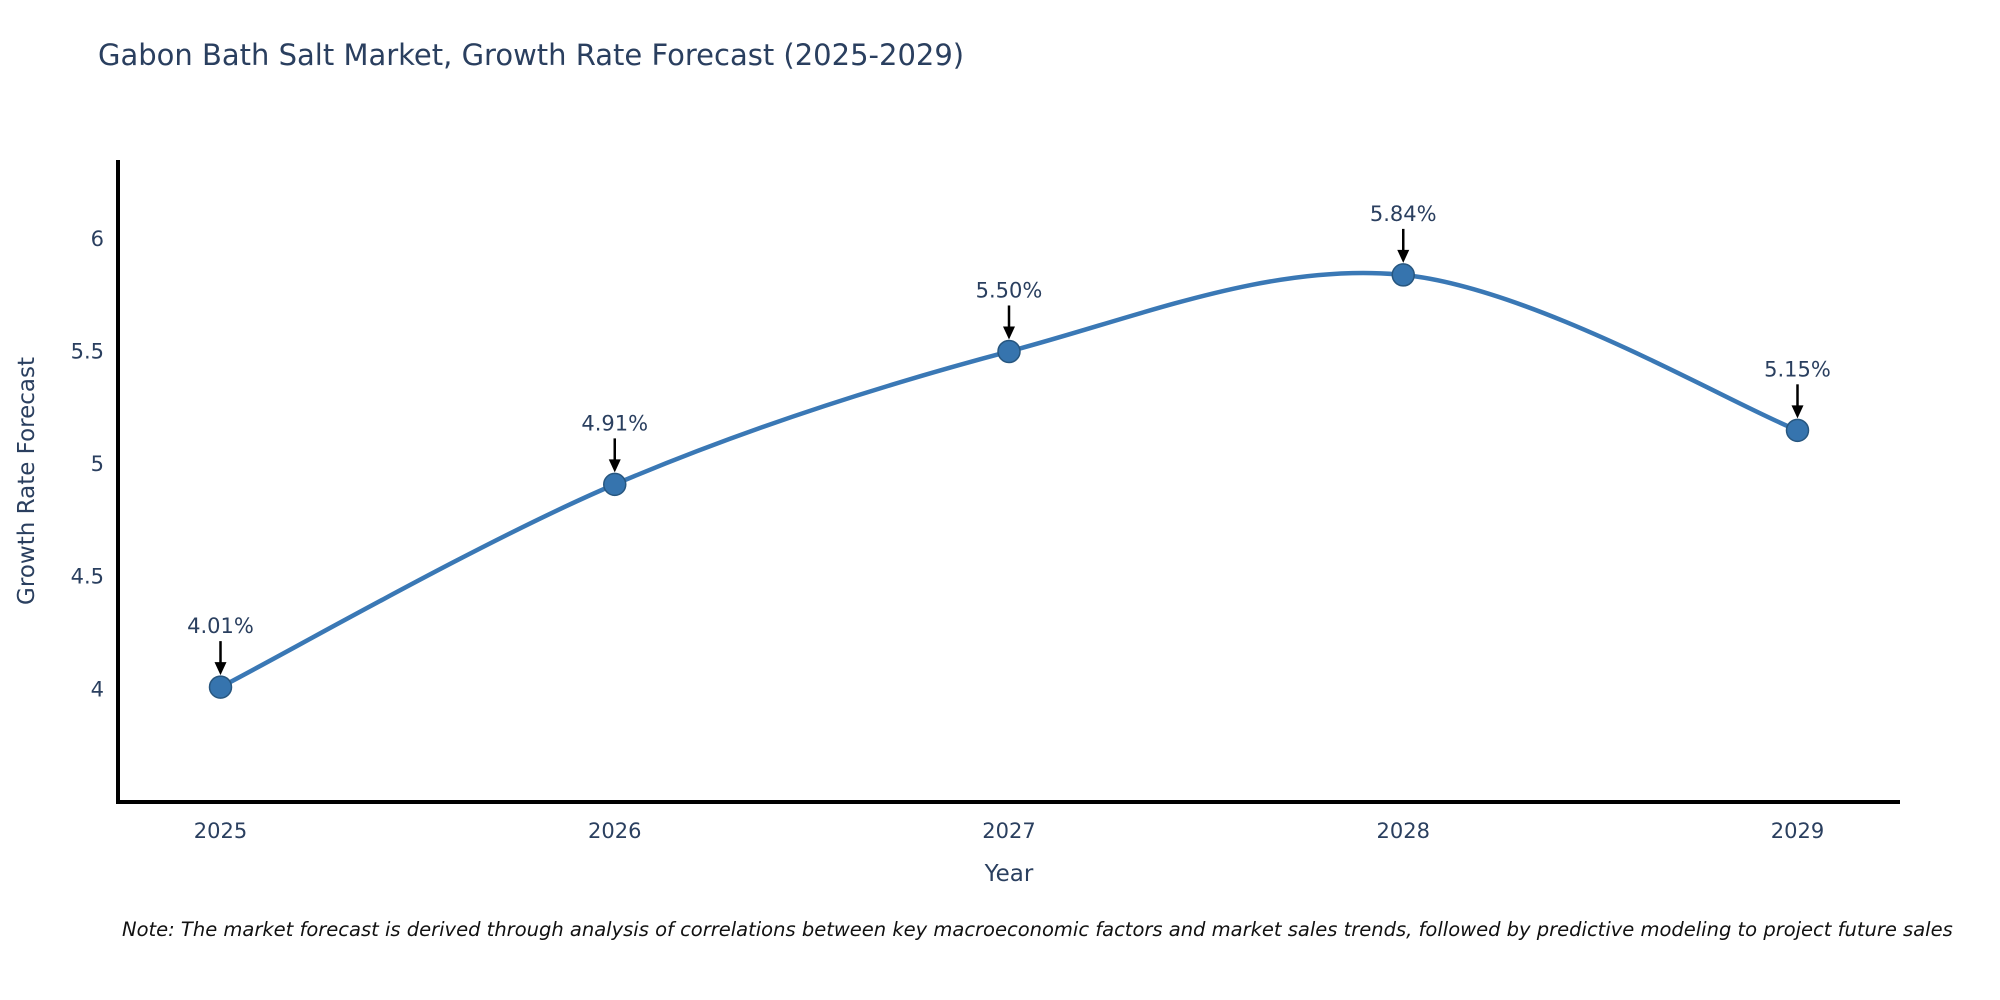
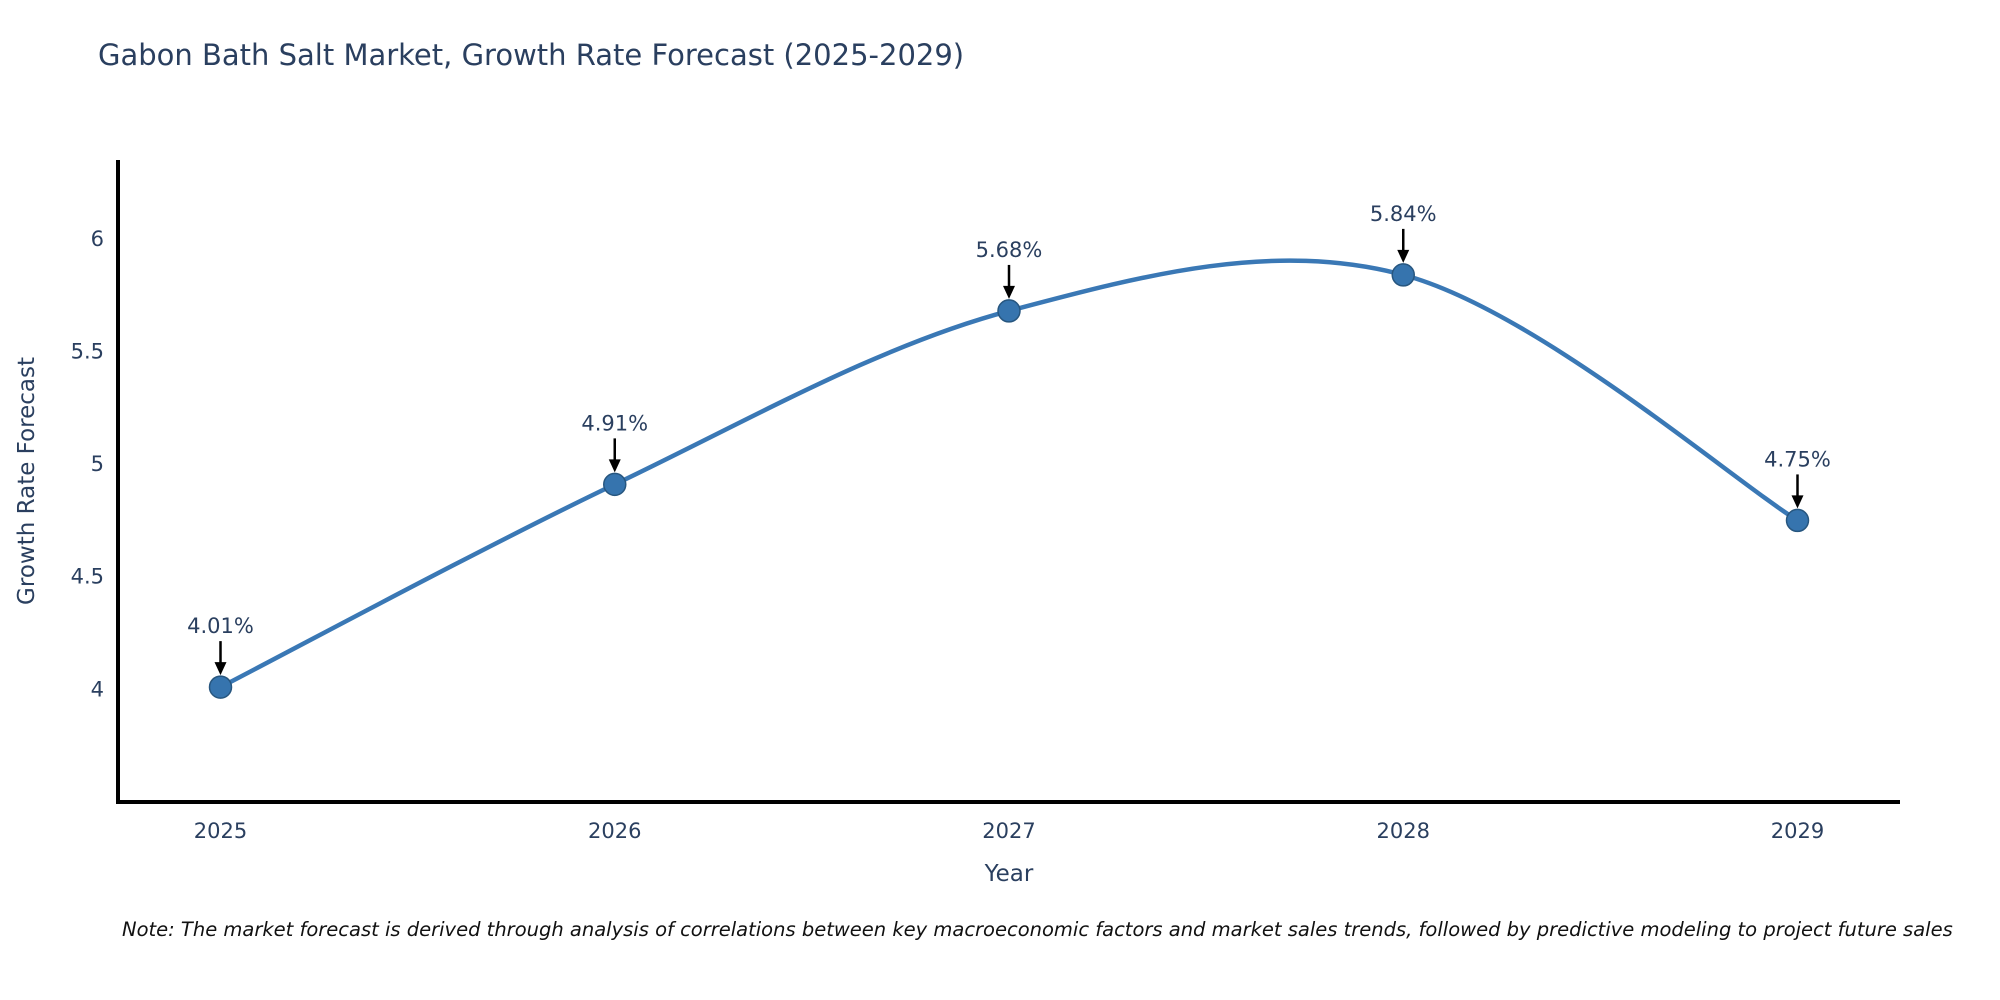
2027: 5.50% -> 5.68%
2029: 5.15% -> 4.75%
